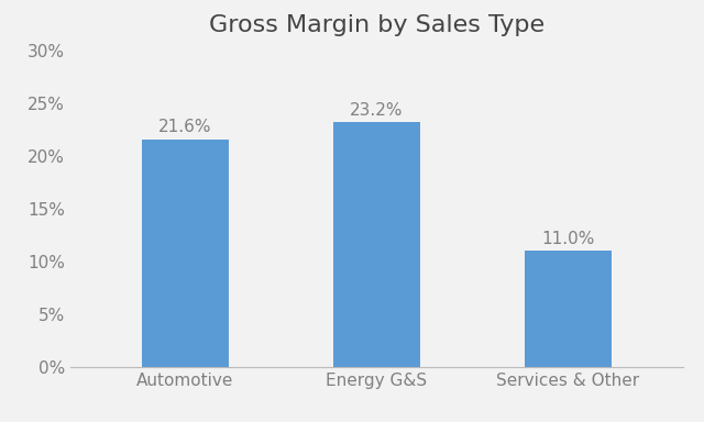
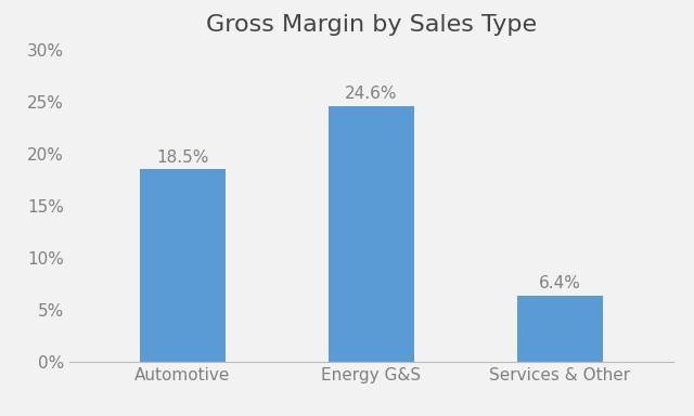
Automotive: 21.6% -> 18.5%
Energy G&S: 23.2% -> 24.6%
Services & Other: 11.0% -> 6.4%
